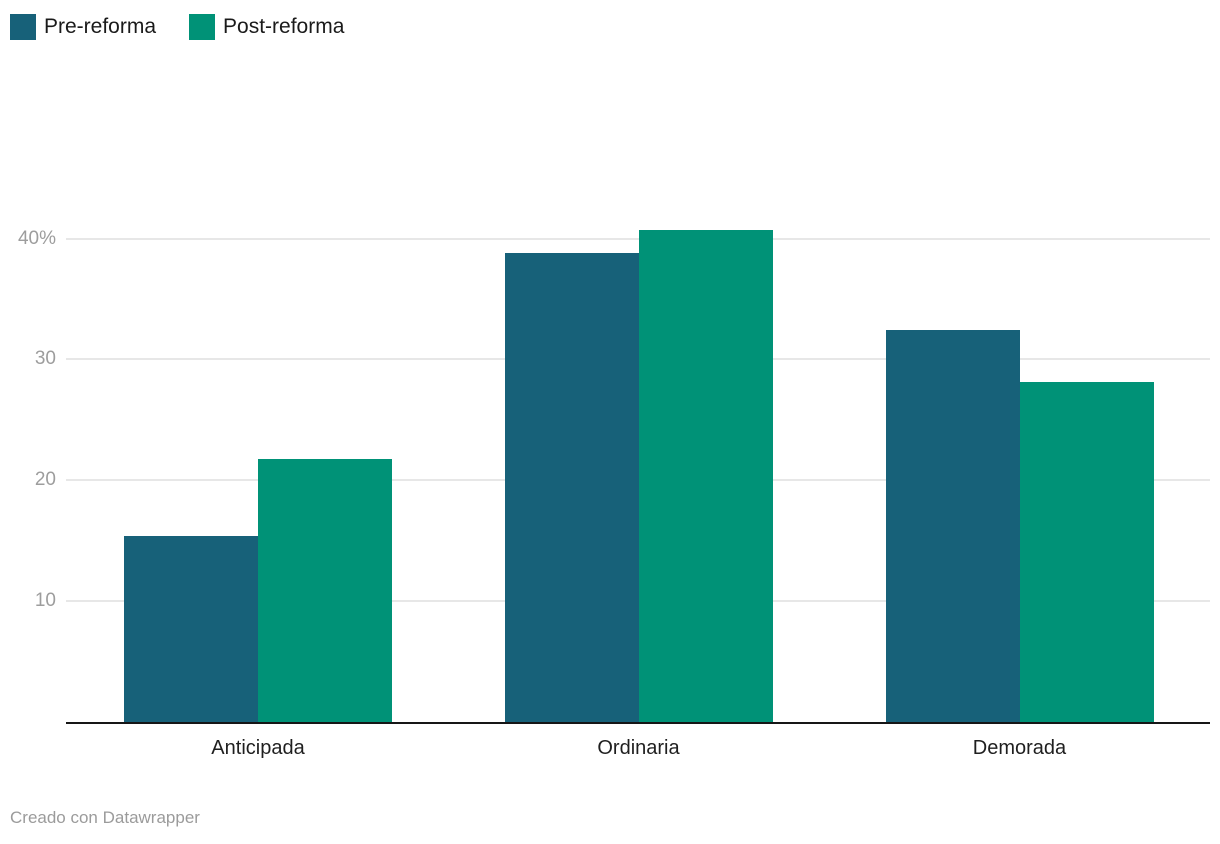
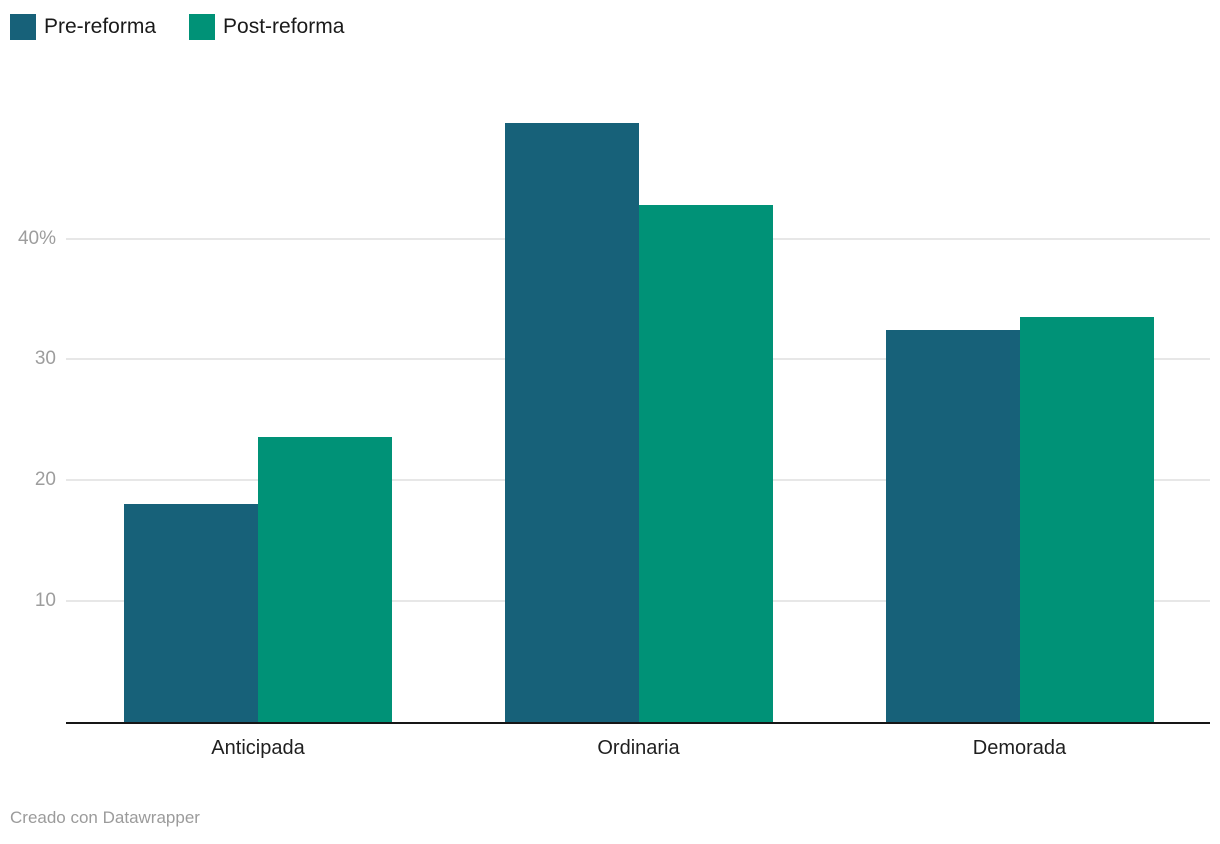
Pre-reforma/Anticipada: 15.4% -> 18.0%
Post-reforma/Anticipada: 21.8% -> 23.6%
Pre-reforma/Ordinaria: 38.8% -> 49.6%
Post-reforma/Ordinaria: 40.7% -> 42.8%
Post-reforma/Demorada: 28.1% -> 33.5%
